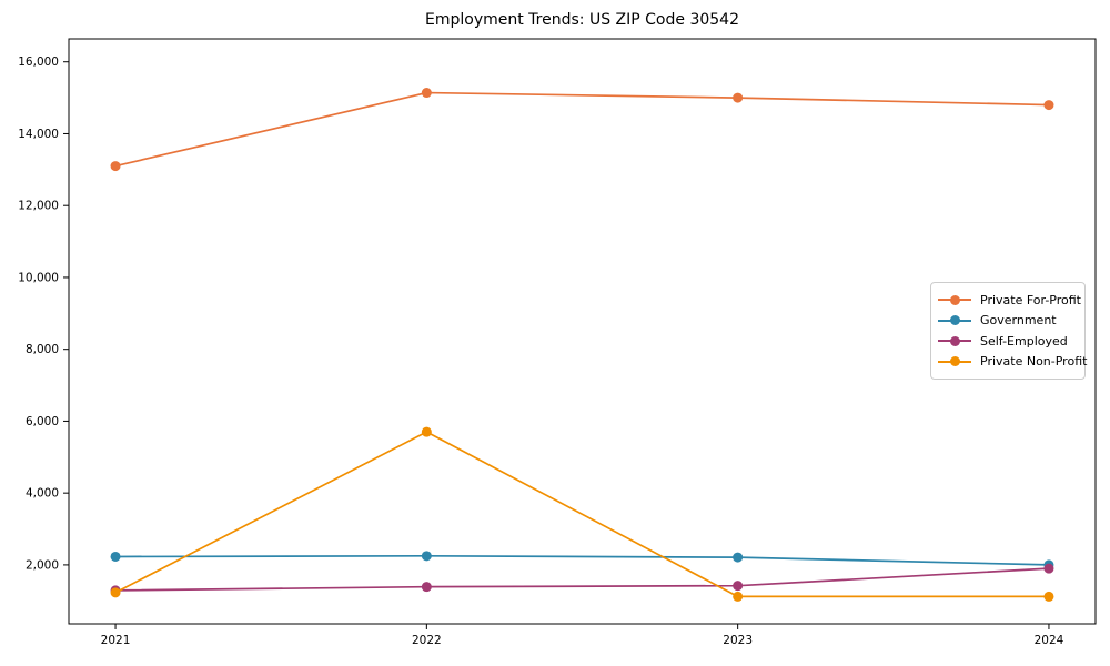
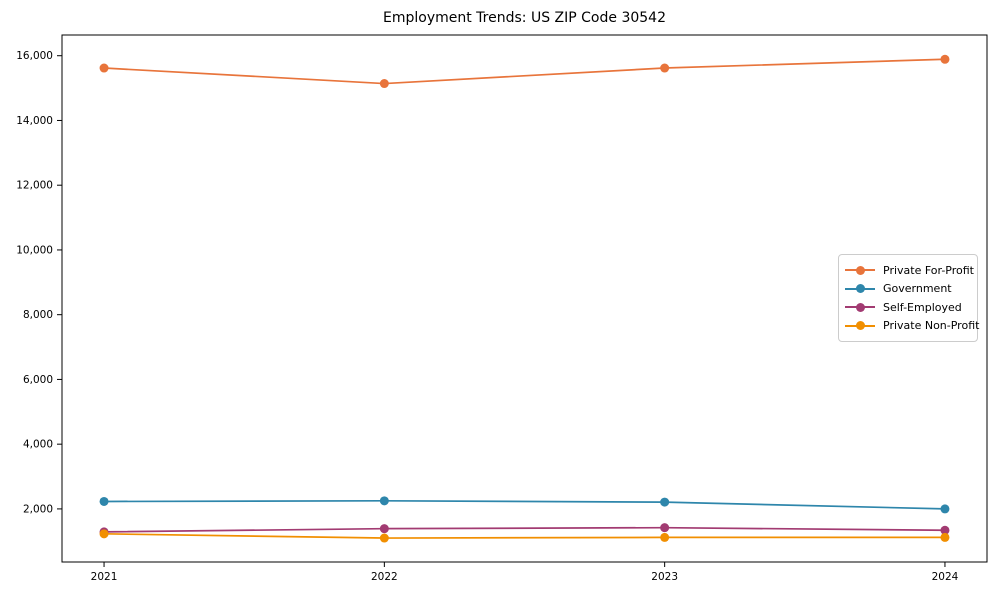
Private For-Profit/2021: 13100 -> 15600
Private Non-Profit/2022: 5700 -> 1100
Private For-Profit/2023: 15000 -> 15600
Private For-Profit/2024: 14800 -> 15900
Self-Employed/2024: 1900 -> 1300
